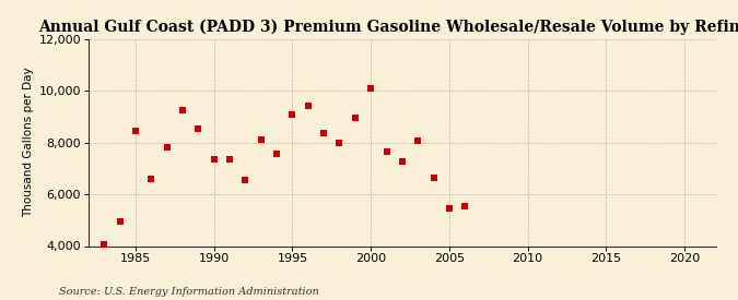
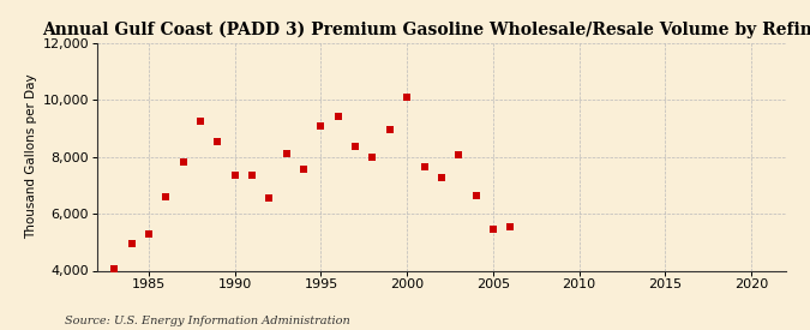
1985: 8,450 -> 5,300
